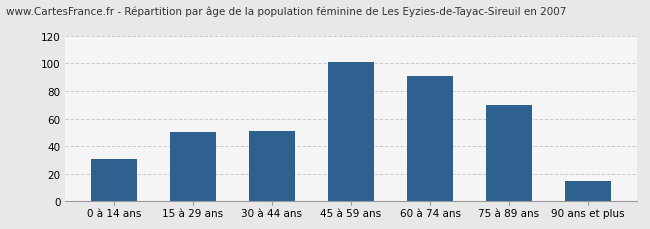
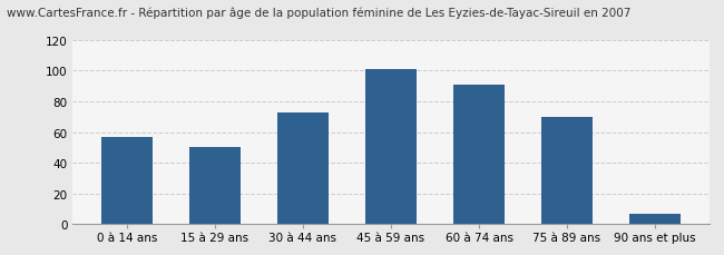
0 à 14 ans: 31 -> 57
30 à 44 ans: 51 -> 73
90 ans et plus: 15 -> 7
